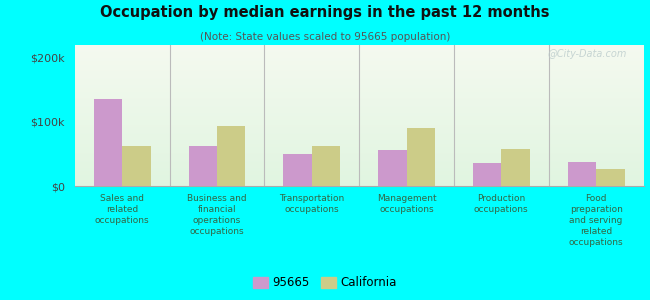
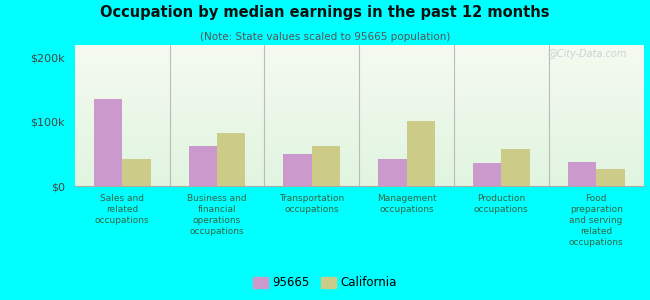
California/Sales and related occupations: $62k -> $42k
California/Business and financial operations occupations: $94k -> $83k
95665/Management occupations: $56k -> $42k
California/Management occupations: $90k -> $102k
